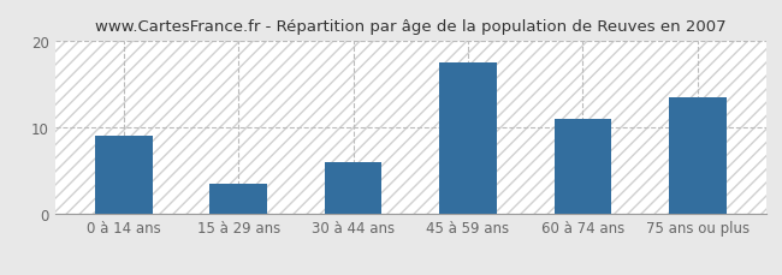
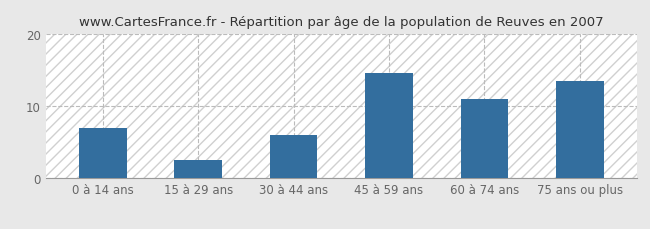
0 à 14 ans: 9.0 -> 7.0
15 à 29 ans: 3.5 -> 2.6
45 à 59 ans: 17.5 -> 14.6
